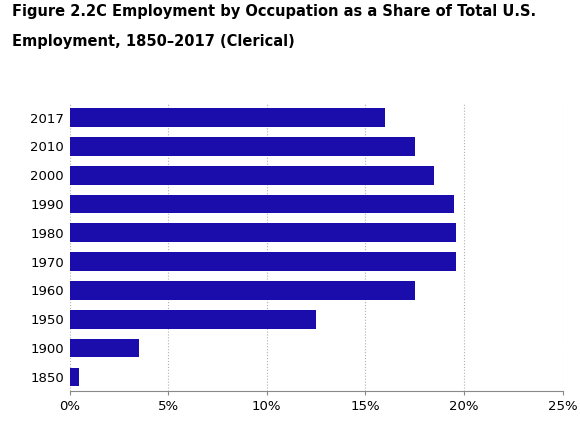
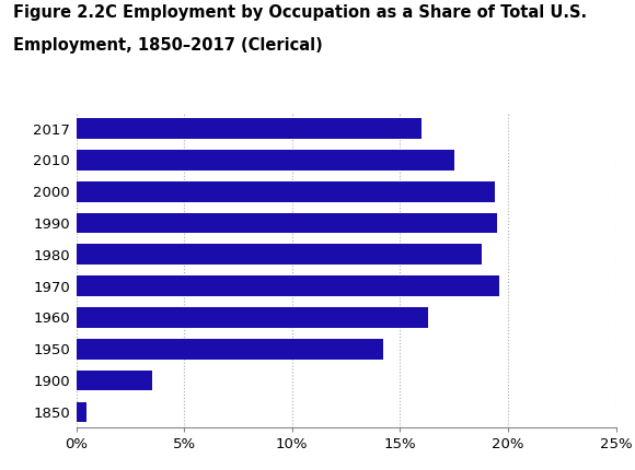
2000: 18.5% -> 19.4%
1980: 19.6% -> 18.8%
1960: 17.5% -> 16.3%
1950: 12.5% -> 14.2%
